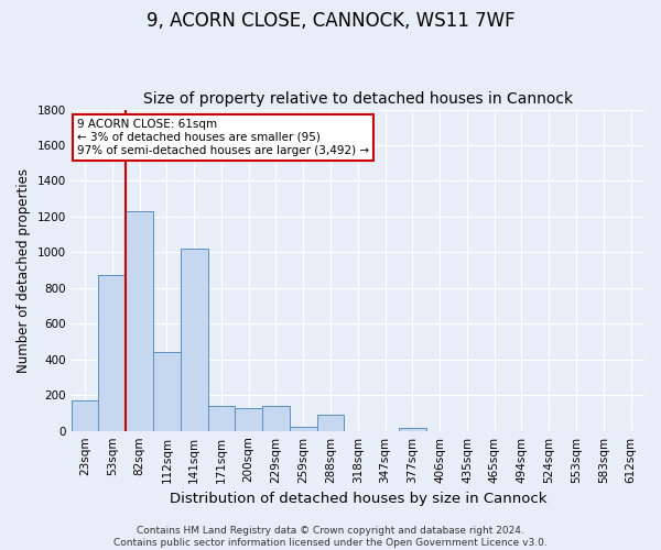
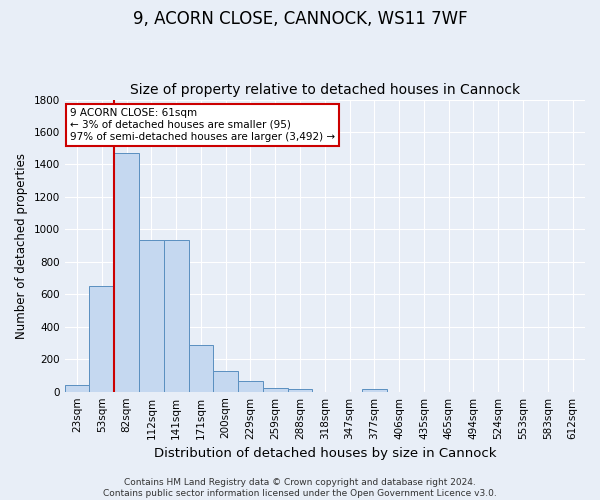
23sqm: 170 -> 40
53sqm: 870 -> 650
82sqm: 1230 -> 1470
112sqm: 440 -> 940
141sqm: 1020 -> 940
171sqm: 140 -> 290
229sqm: 140 -> 60
288sqm: 90 -> 20
